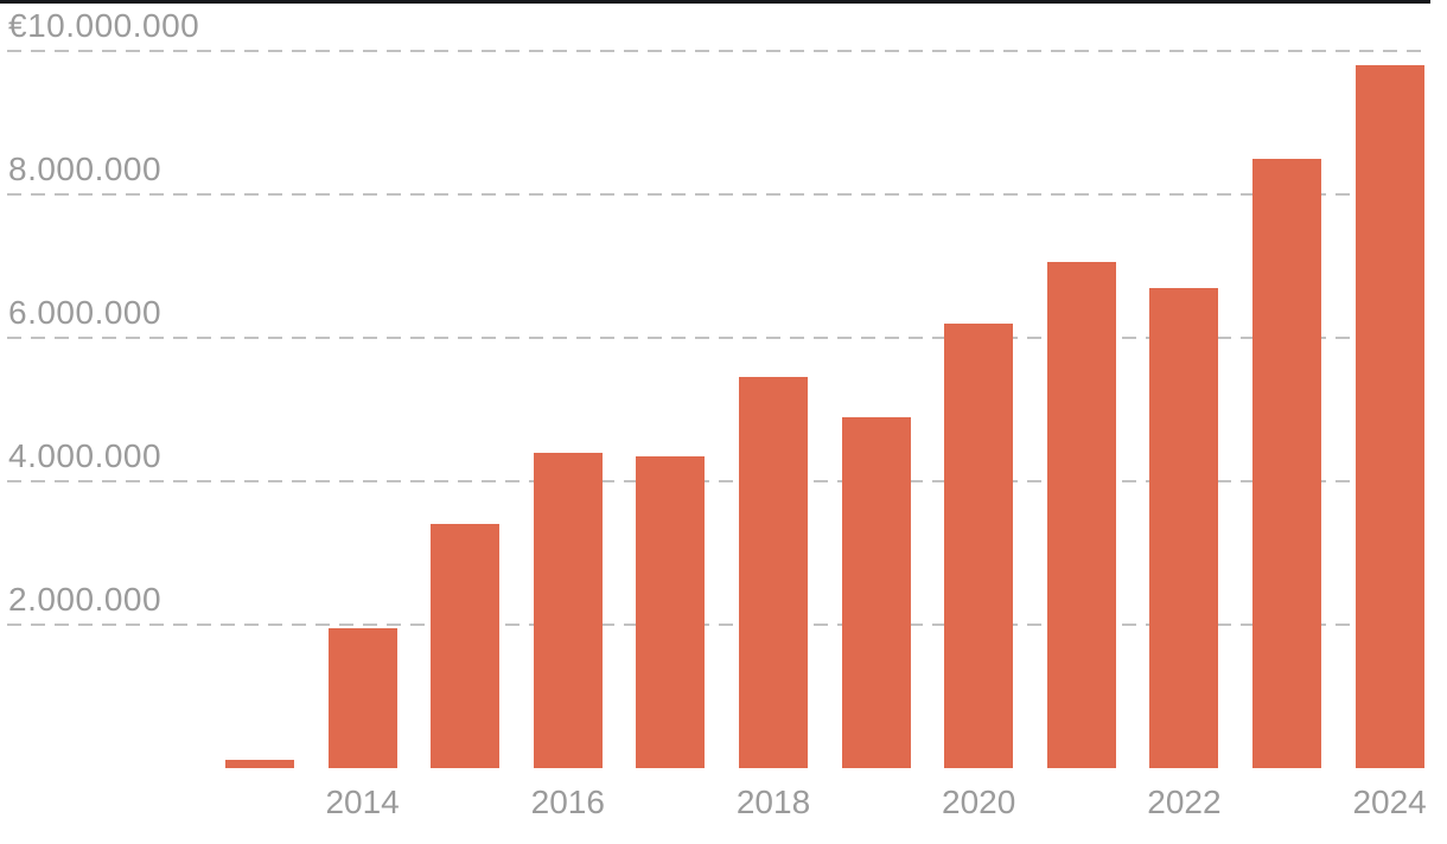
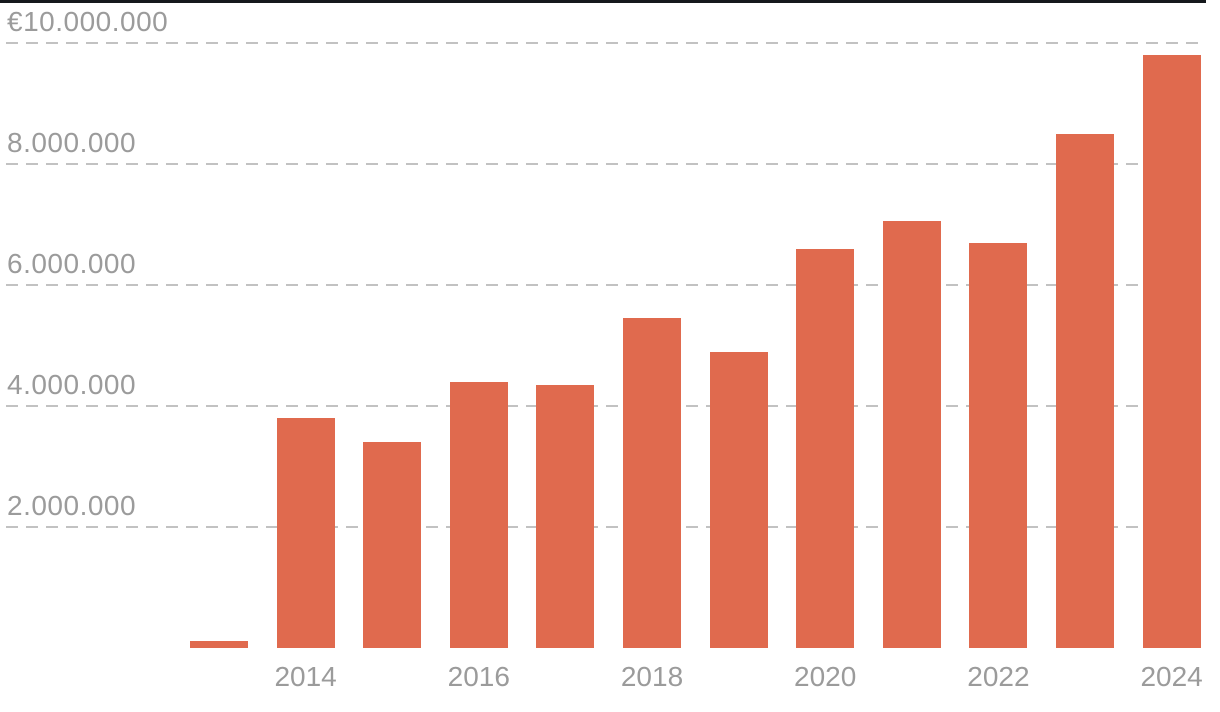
2014: €2000000 -> €3800000
2020: €6200000 -> €6600000
